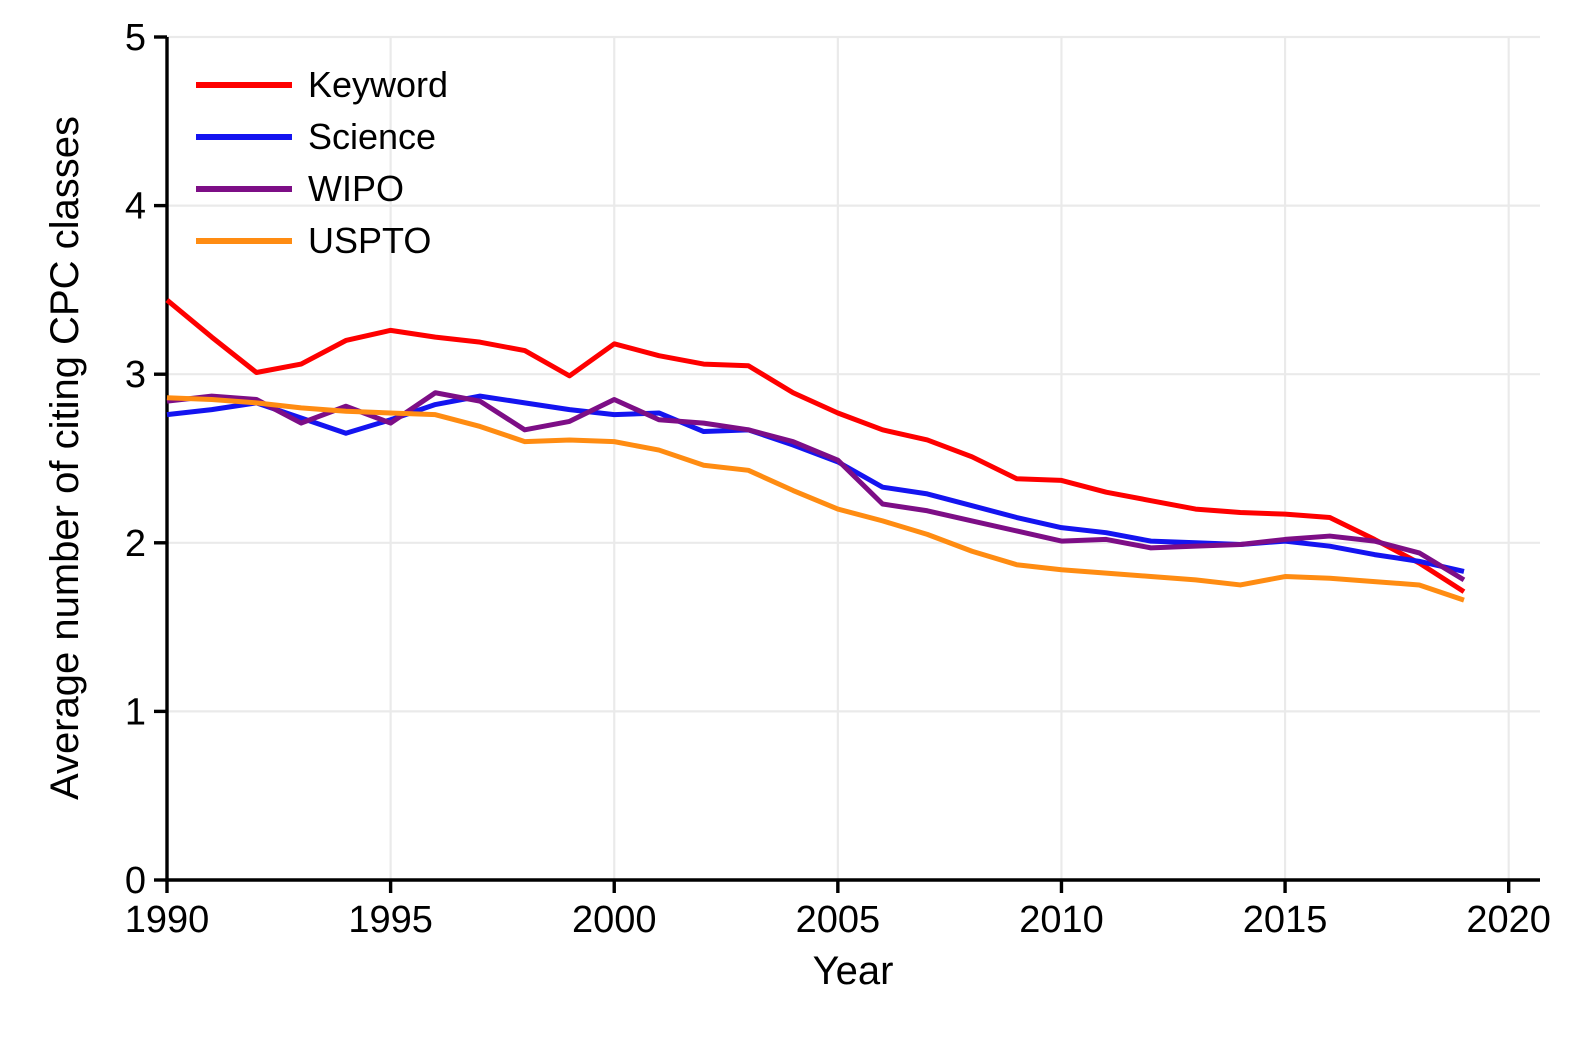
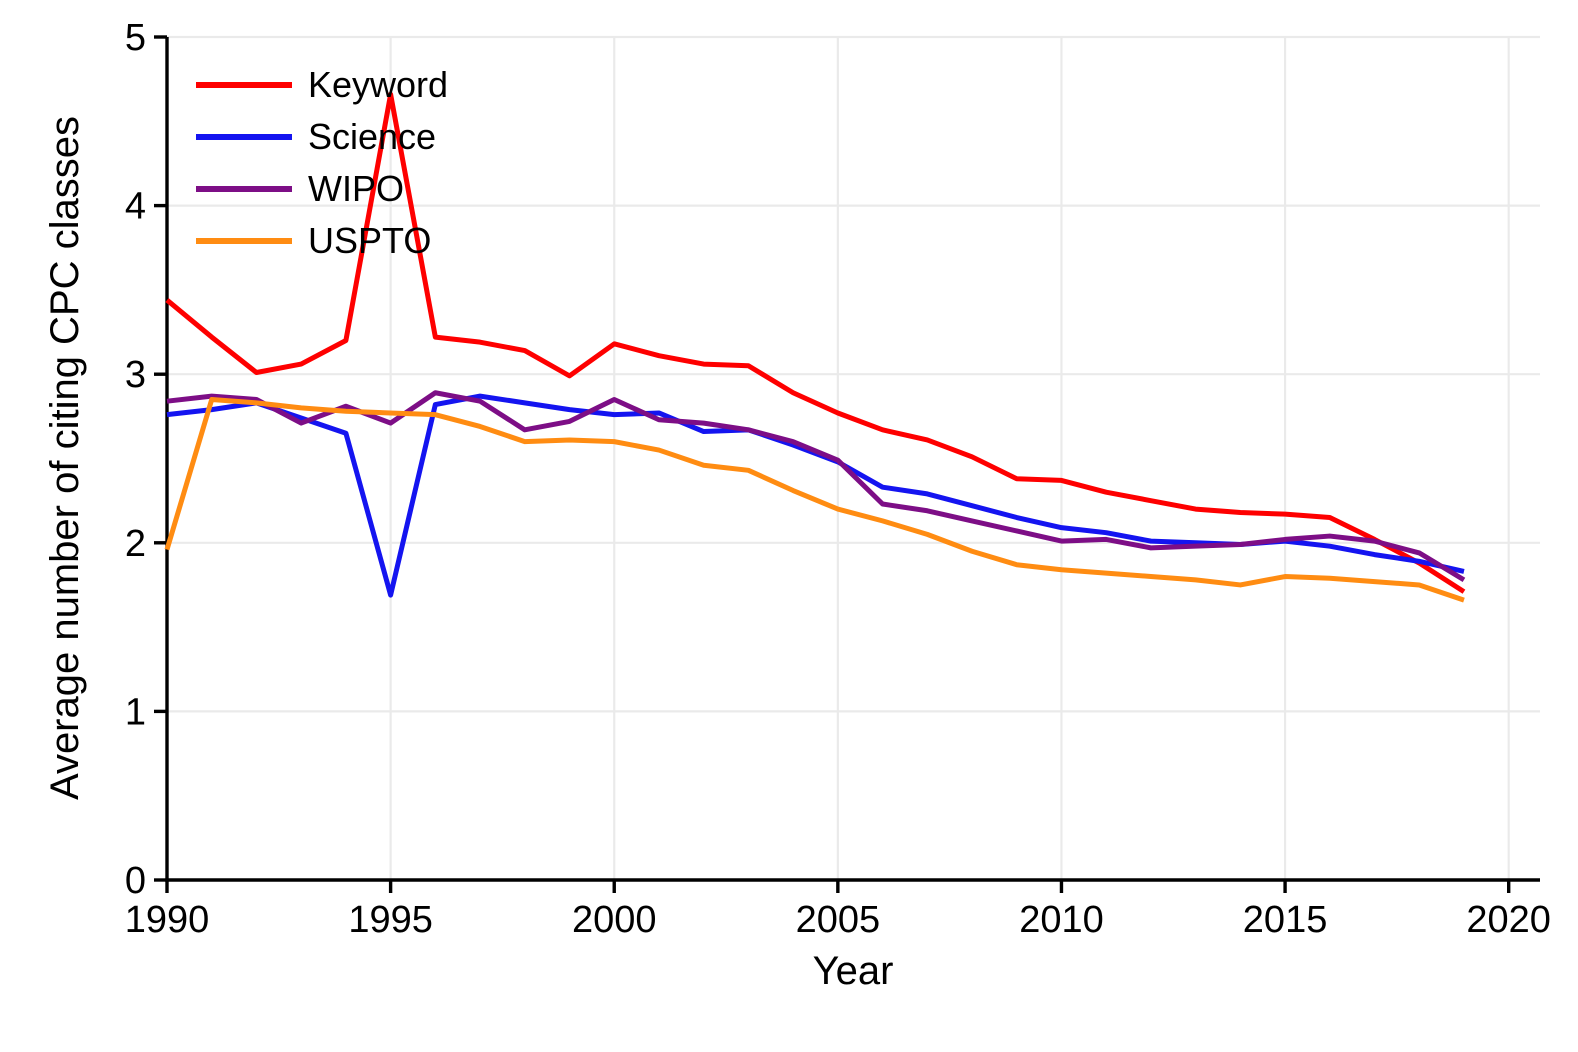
USPTO/1990: 2.86 -> 1.96
Keyword/1995: 3.26 -> 4.66
Science/1995: 2.73 -> 1.69
